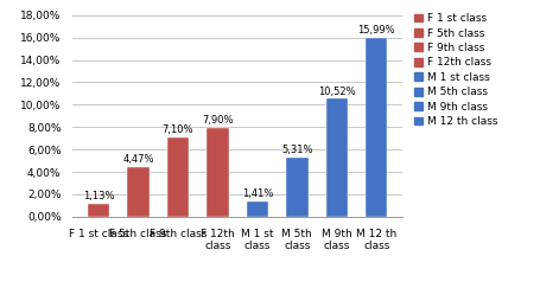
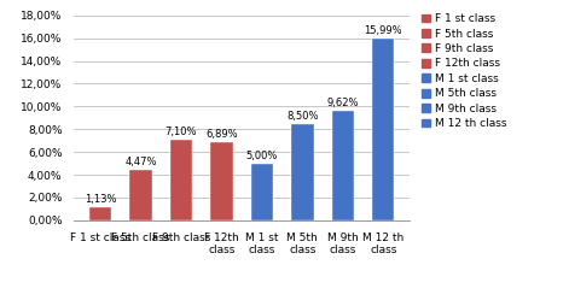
F 12th class: 7,90% -> 6,89%
M 1 st class: 1,41% -> 5,00%
M 5th class: 5,31% -> 8,50%
M 9th class: 10,52% -> 9,62%
